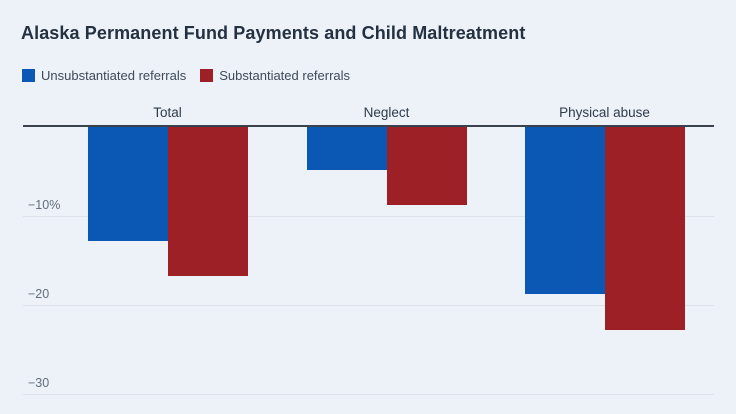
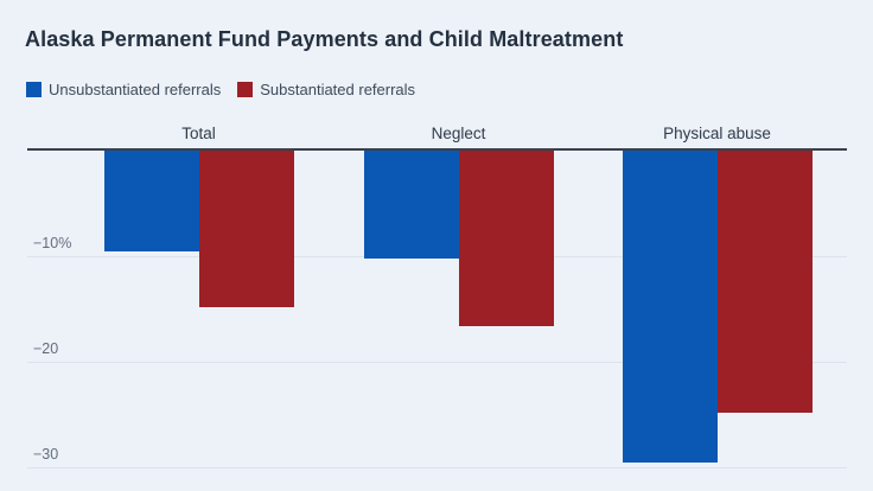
Unsubstantiated referrals/Total: -13% -> -10%
Substantiated referrals/Total: -17% -> -15%
Unsubstantiated referrals/Neglect: -5% -> -10%
Substantiated referrals/Neglect: -9% -> -17%
Unsubstantiated referrals/Physical abuse: -19% -> -30%
Substantiated referrals/Physical abuse: -23% -> -25%
